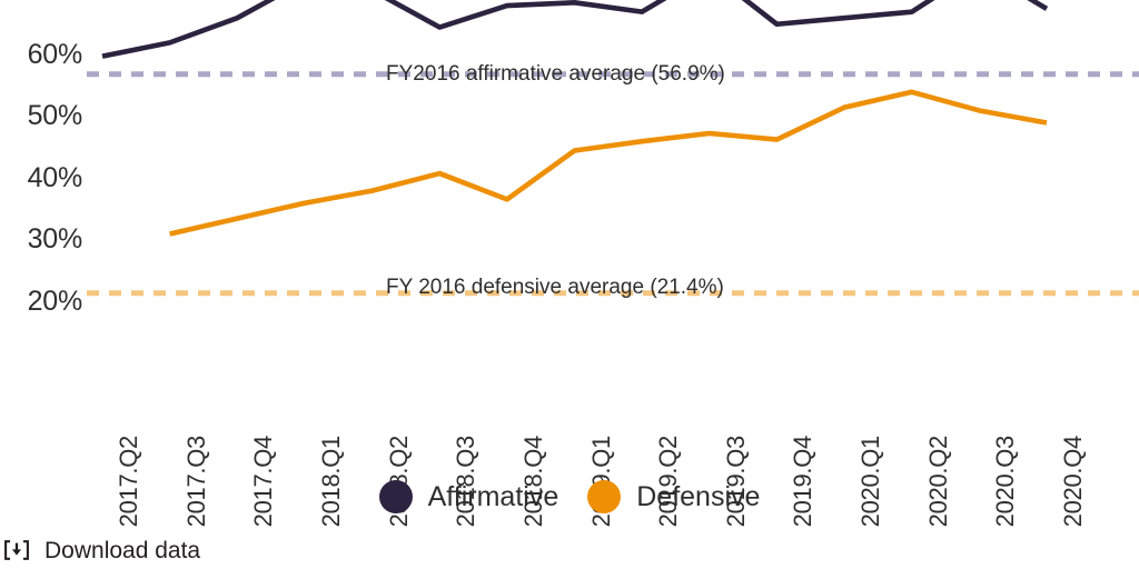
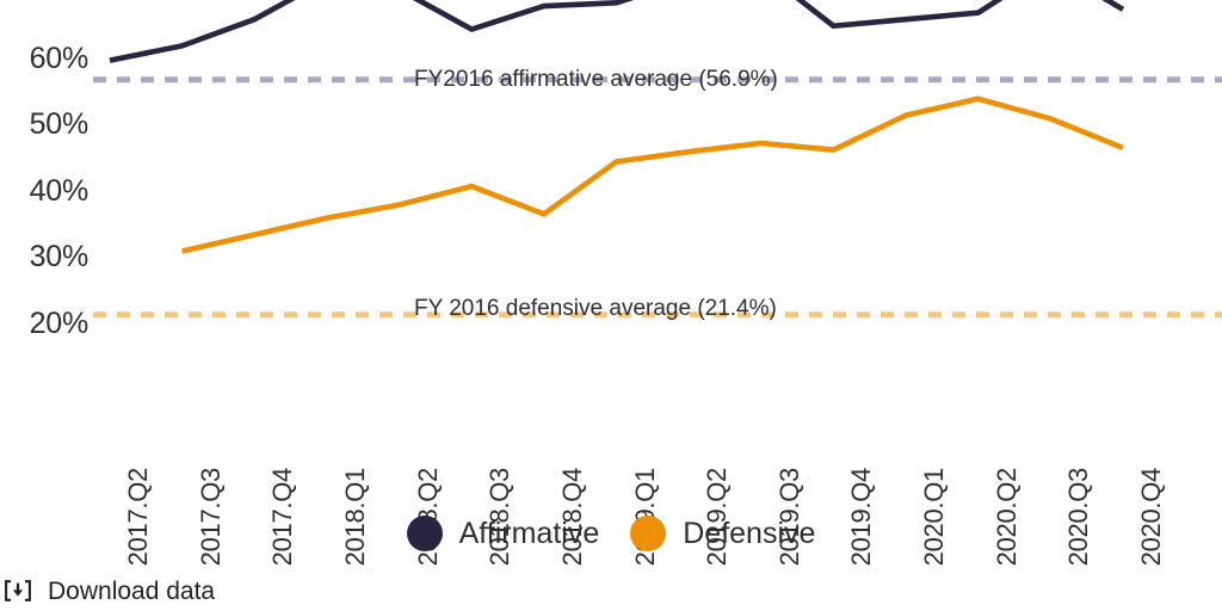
Affirmative/2019.Q2: 67% -> 72%
Defensive/2020.Q4: 49% -> 47%
